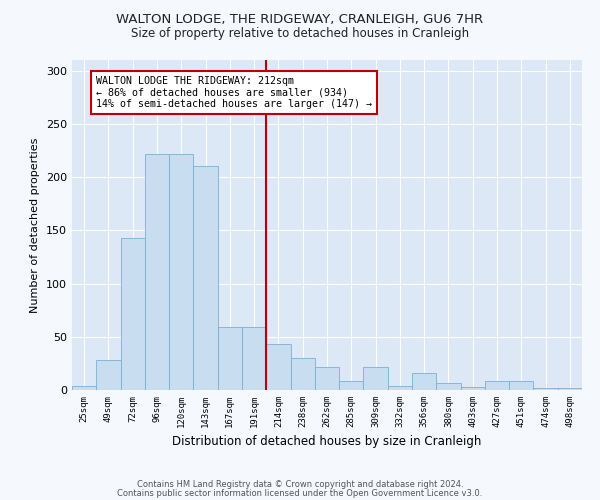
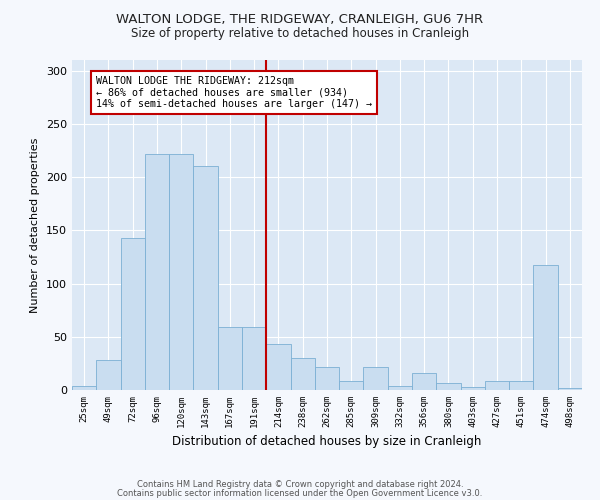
474sqm: 2 -> 117
